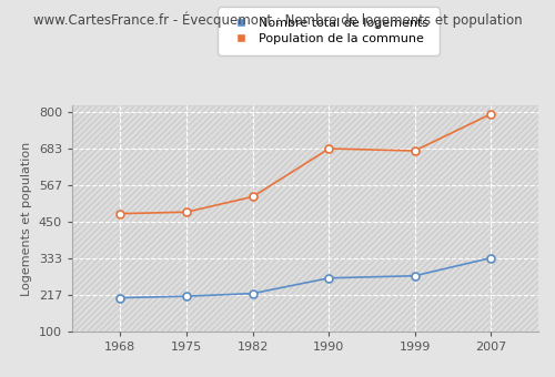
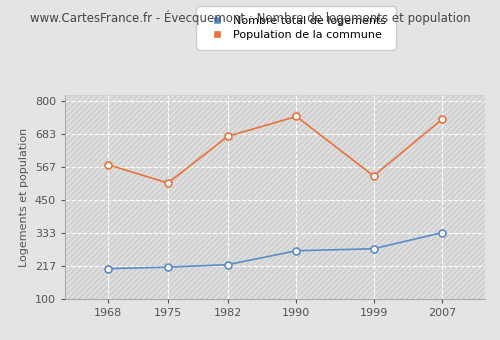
Population de la commune/1968: 476 -> 575
Population de la commune/1975: 481 -> 510
Population de la commune/1982: 530 -> 675
Population de la commune/1990: 683 -> 745
Population de la commune/1999: 676 -> 535
Population de la commune/2007: 793 -> 735
